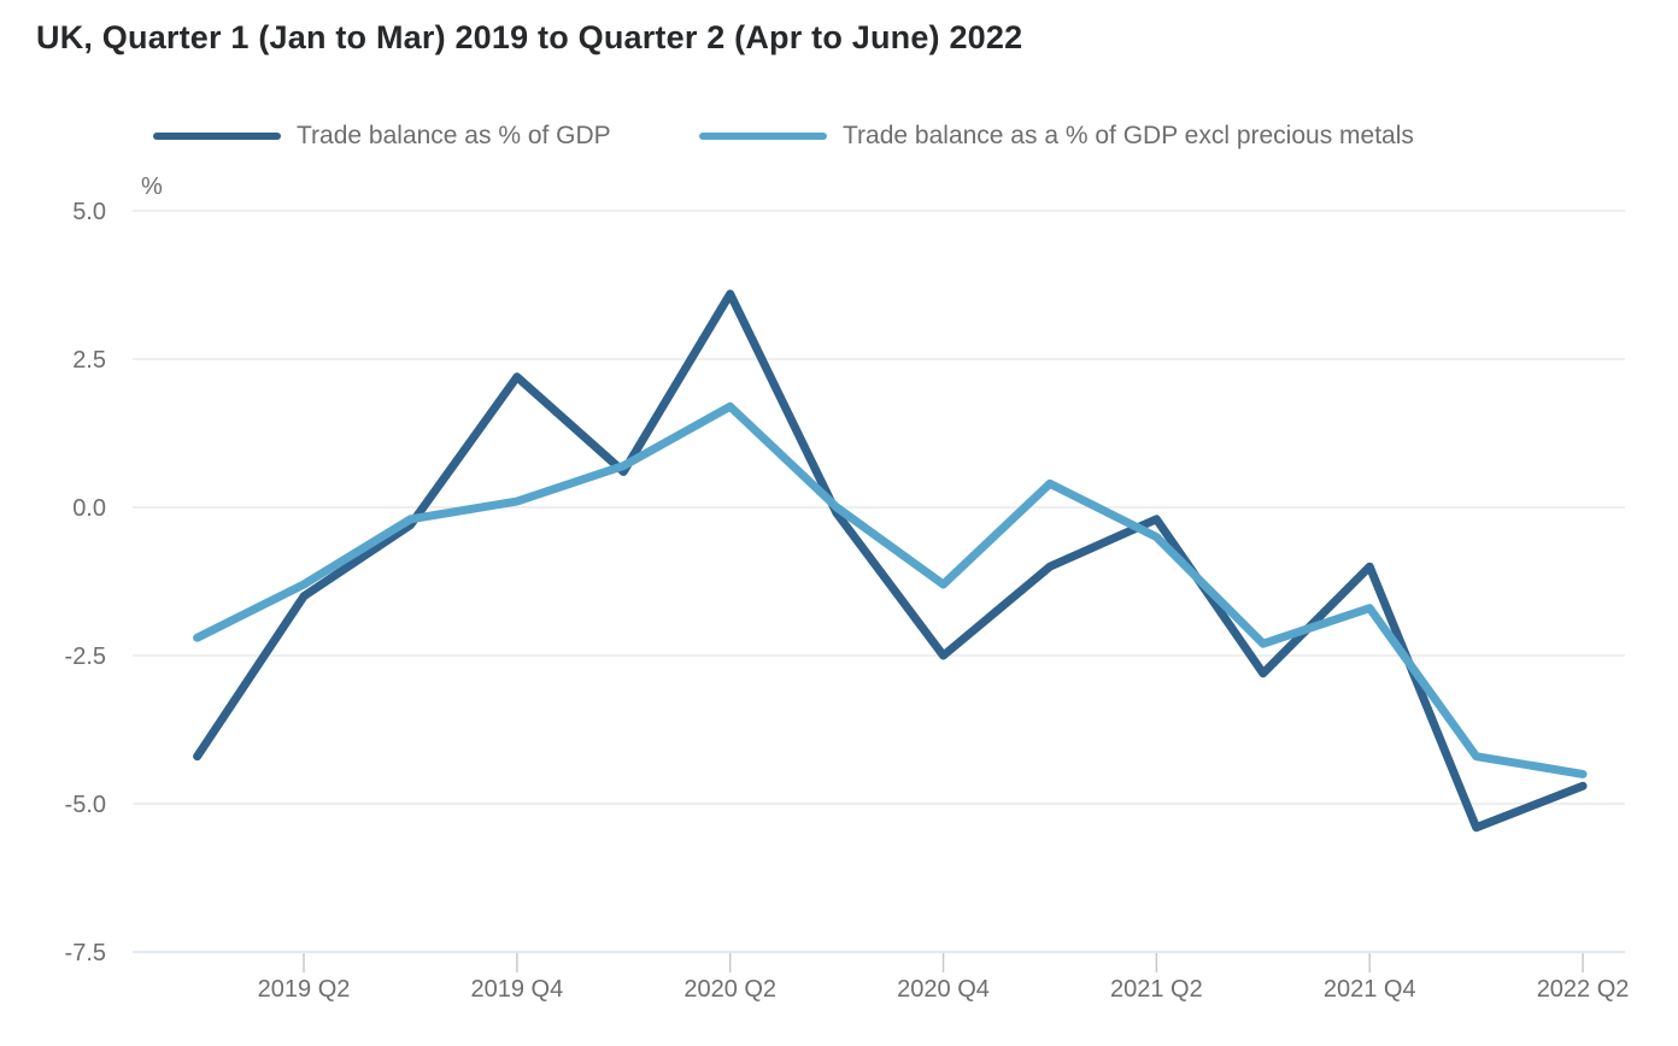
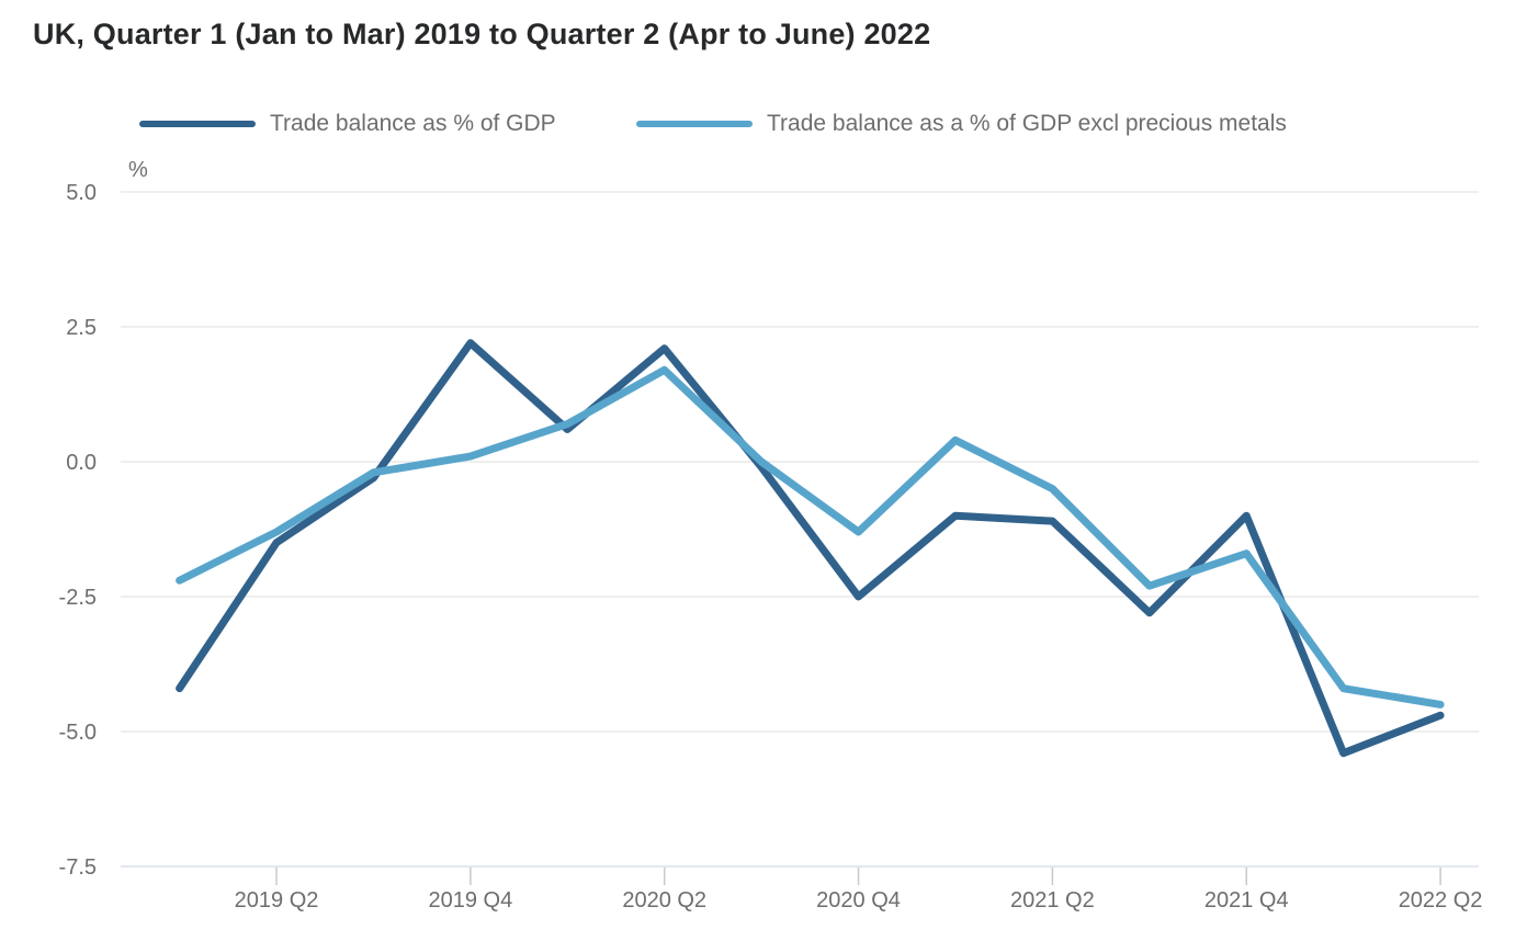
Trade balance as % of GDP/2020 Q2: 3.6 -> 2.1
Trade balance as % of GDP/2021 Q2: -0.2 -> -1.1
